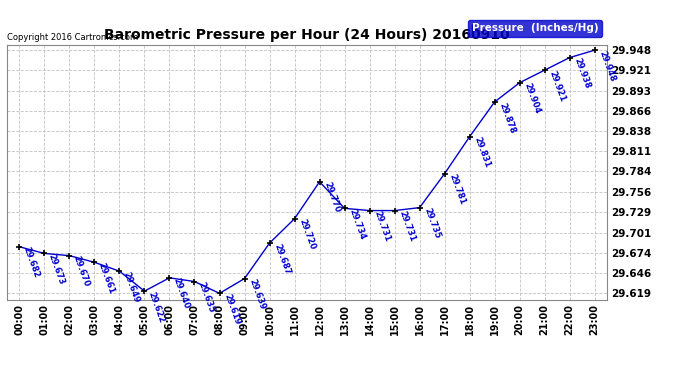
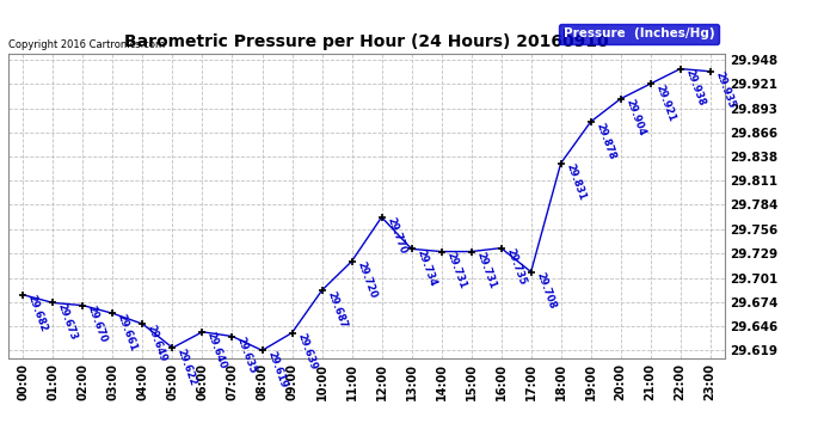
17:00: 29.781 -> 29.708
23:00: 29.948 -> 29.935
